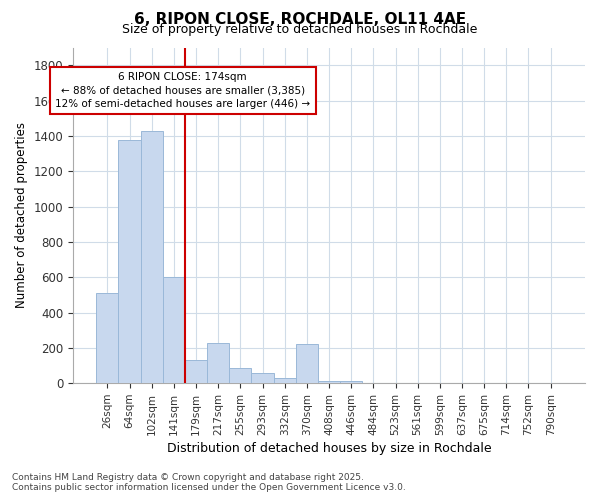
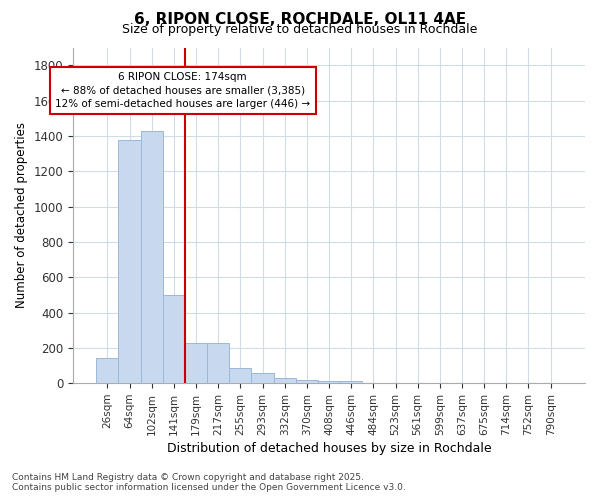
26sqm: 510 -> 140
141sqm: 600 -> 500
179sqm: 130 -> 220
370sqm: 220 -> 20
